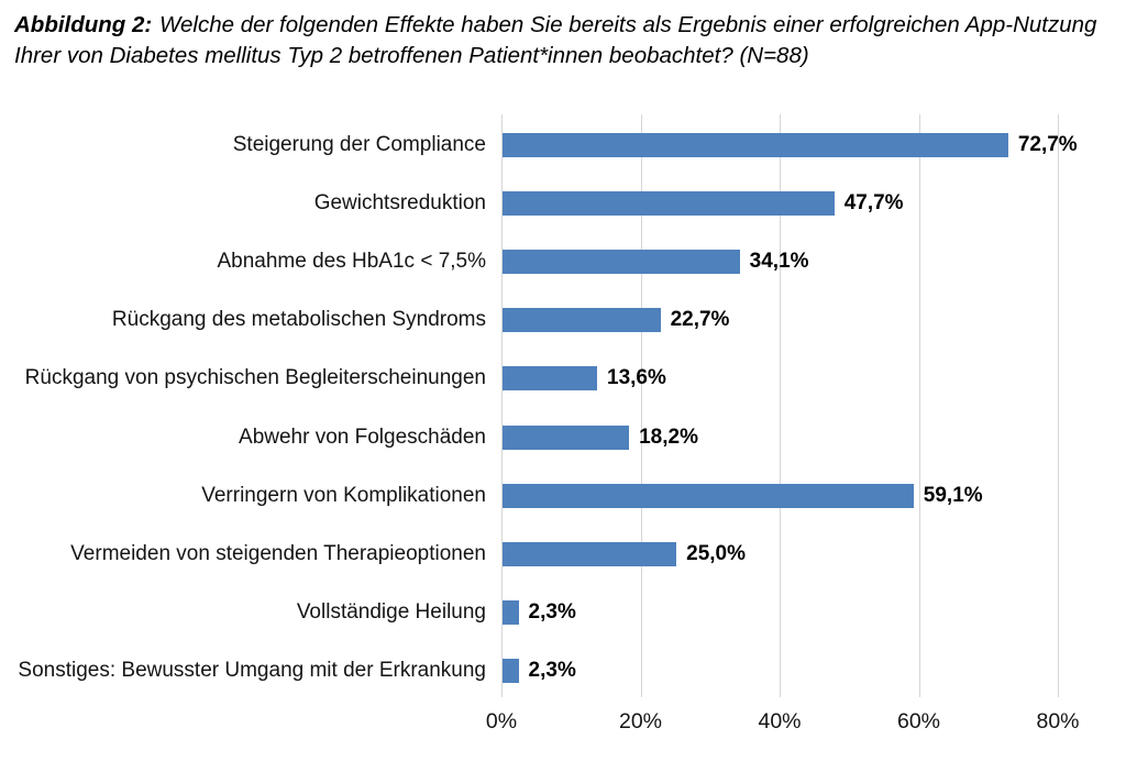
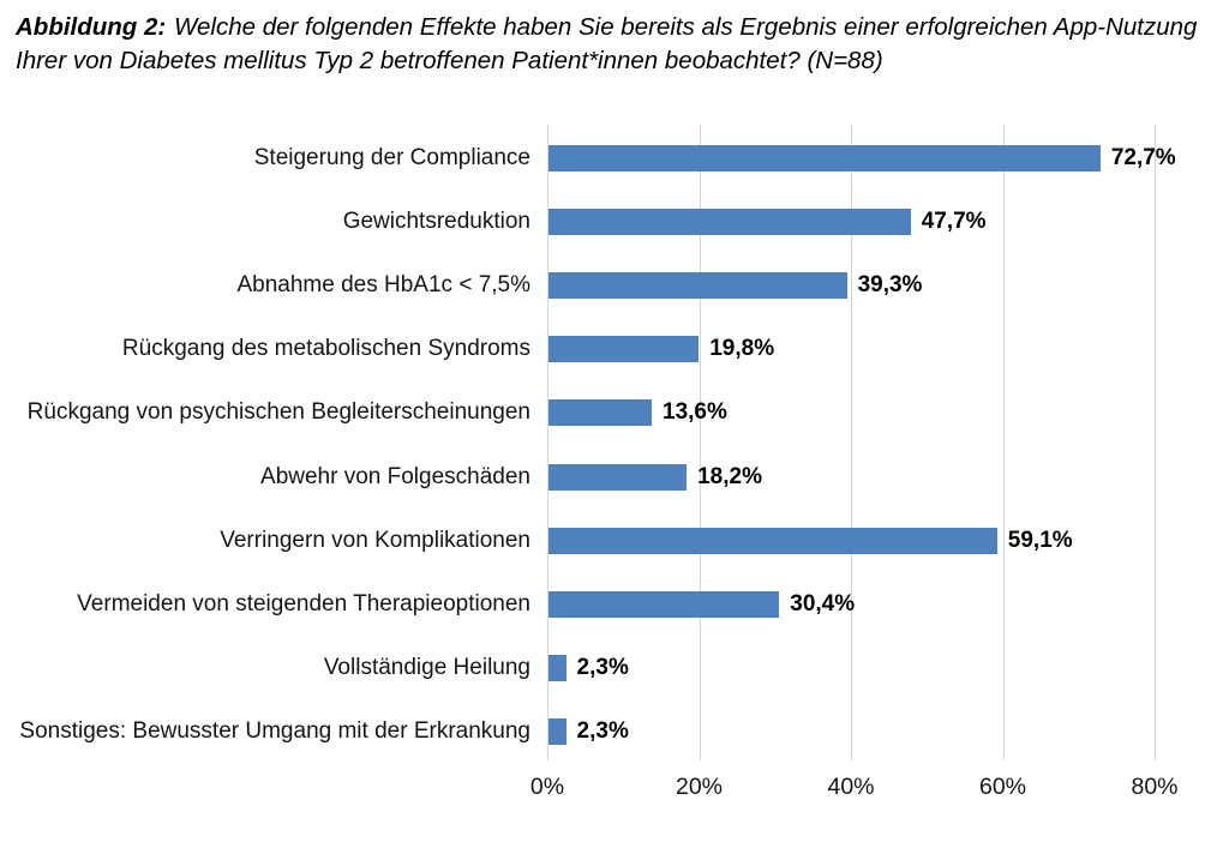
Abnahme des HbA1c < 7,5%: 34,1% -> 39,3%
Rückgang des metabolischen Syndroms: 22,7% -> 19,8%
Vermeiden von steigenden Therapieoptionen: 25,0% -> 30,4%
